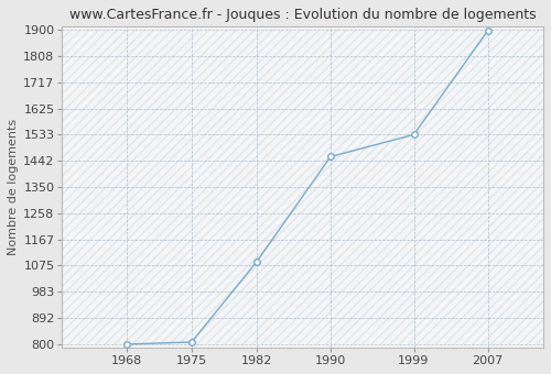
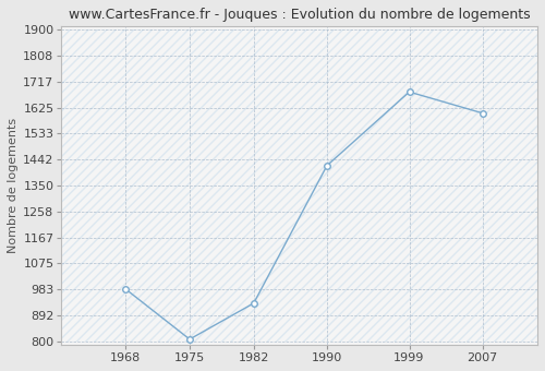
1968: 800 -> 985
1982: 1088 -> 935
1990: 1456 -> 1420
1999: 1533 -> 1680
2007: 1897 -> 1605
